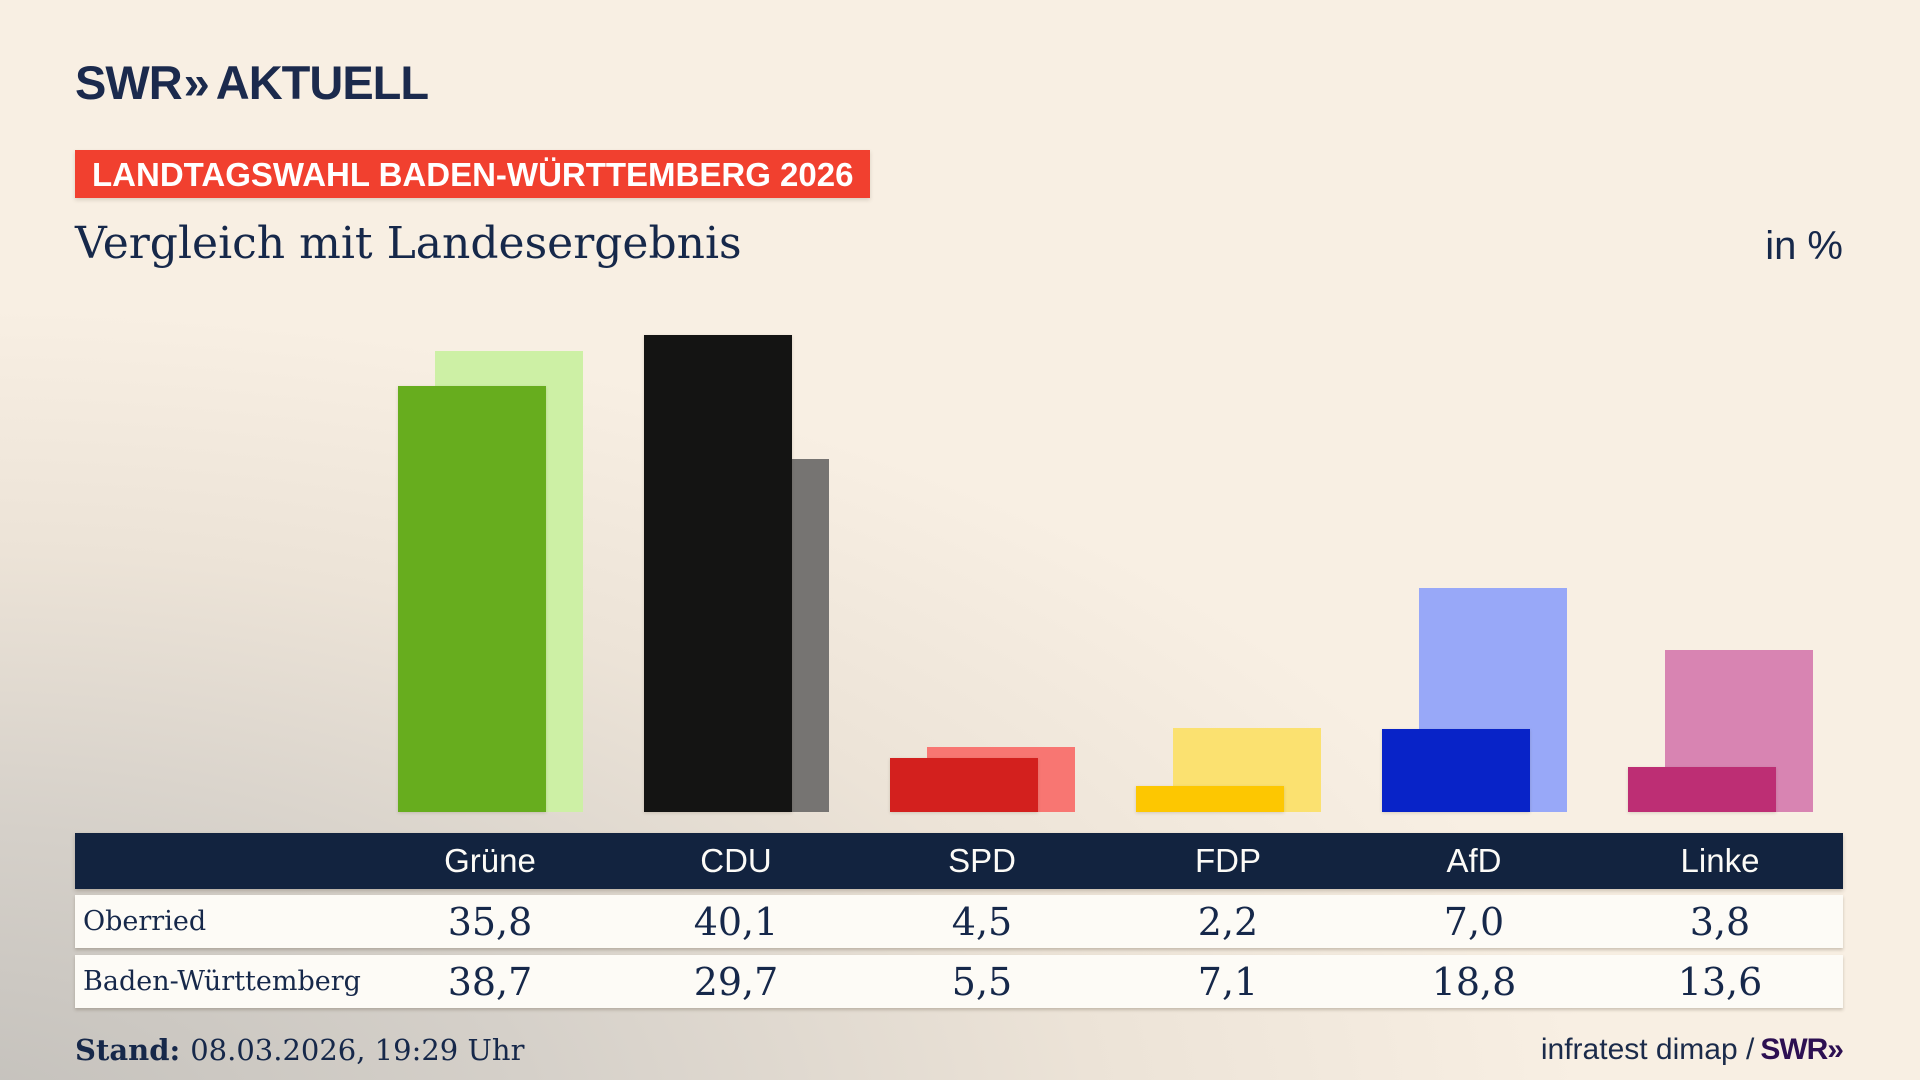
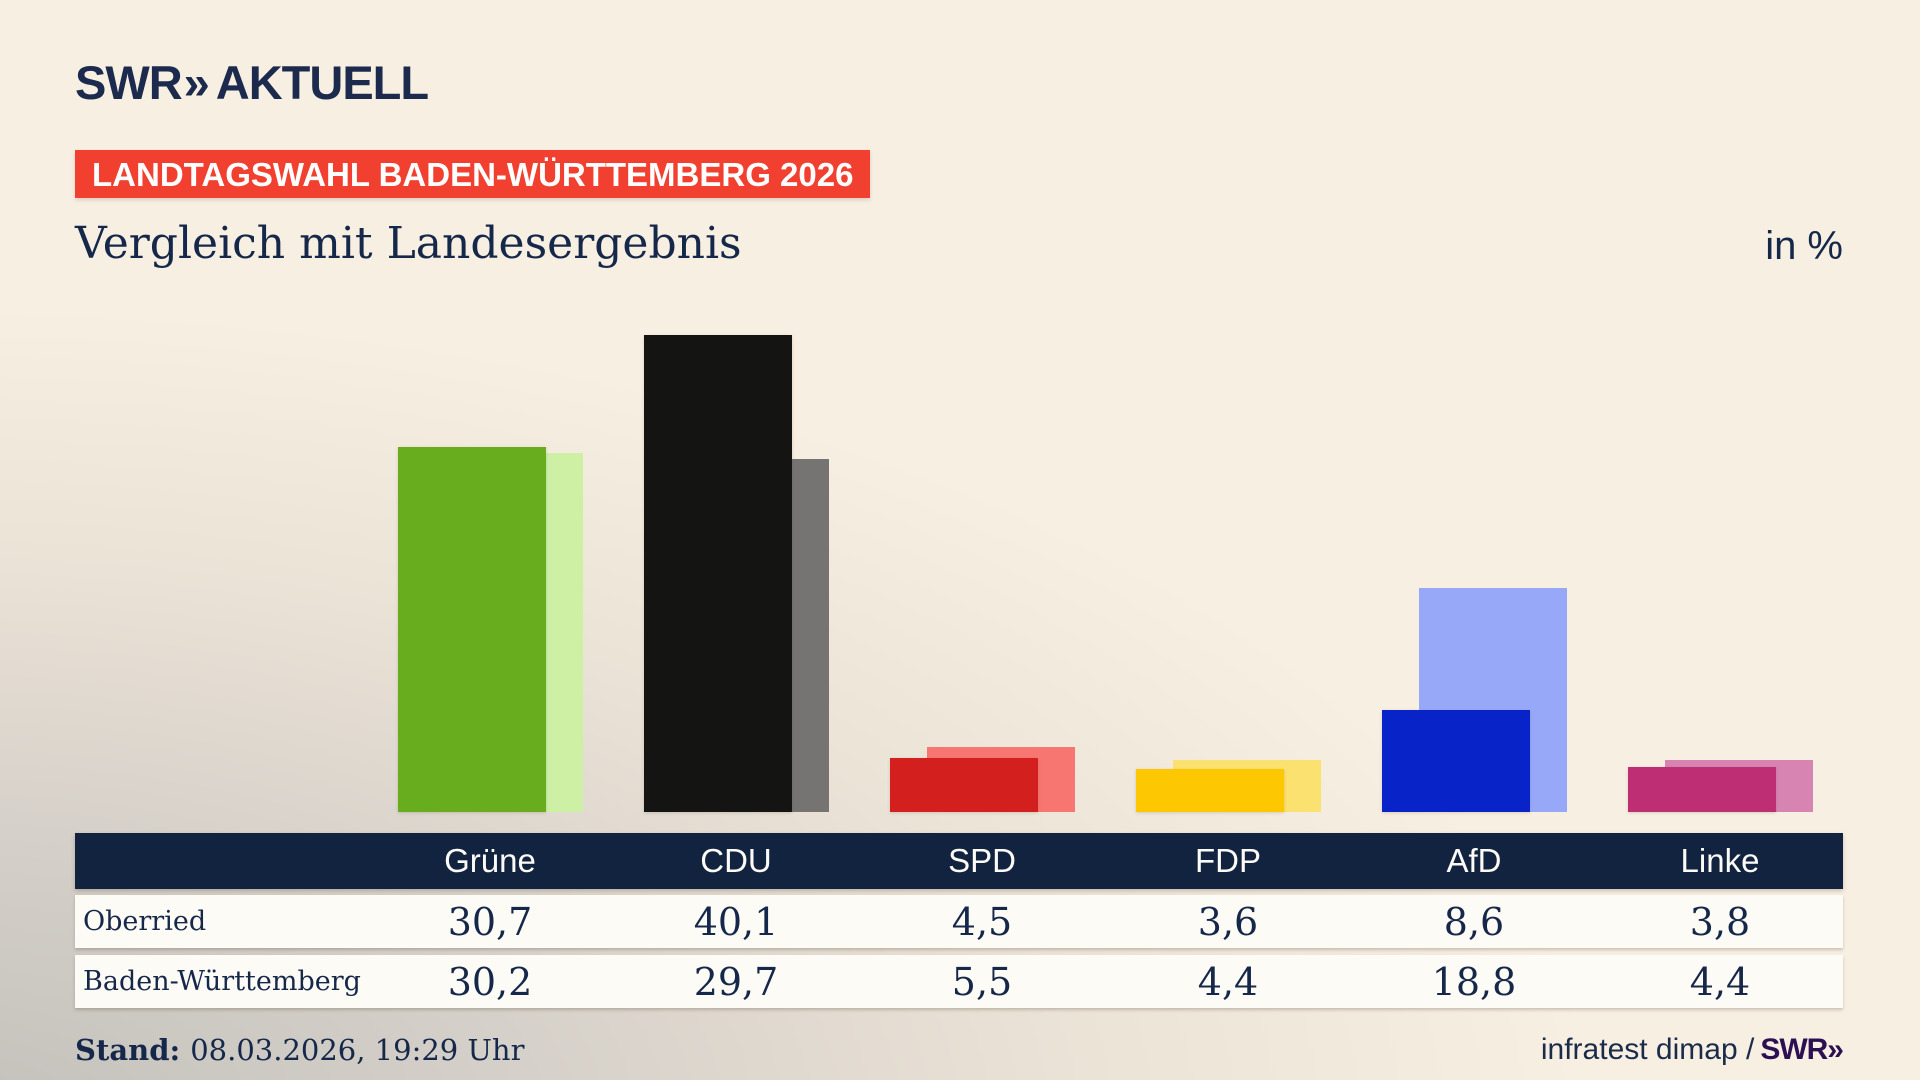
Oberried/Grüne: 35,8 -> 30,7
Baden-Württemberg/Grüne: 38,7 -> 30,2
Oberried/FDP: 2,2 -> 3,6
Baden-Württemberg/FDP: 7,1 -> 4,4
Oberried/AfD: 7,0 -> 8,6
Baden-Württemberg/Linke: 13,6 -> 4,4
